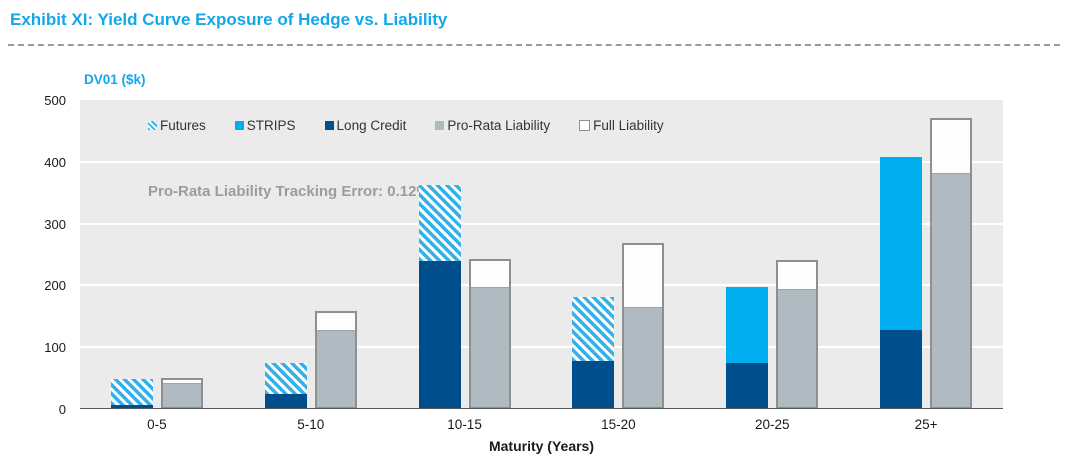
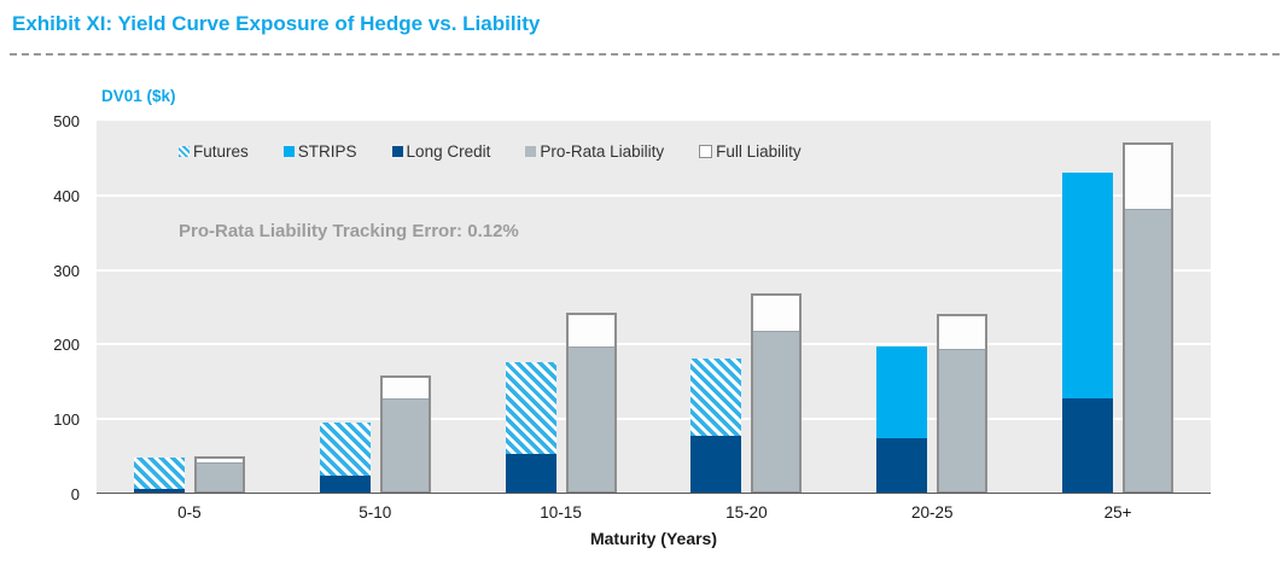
Futures/5-10: 50 -> 70
Long Credit/10-15: 240 -> 50
Pro-Rata Liability/15-20: 160 -> 210
STRIPS/25+: 280 -> 300
